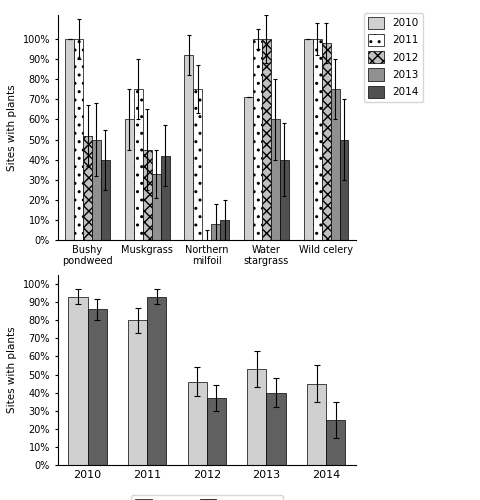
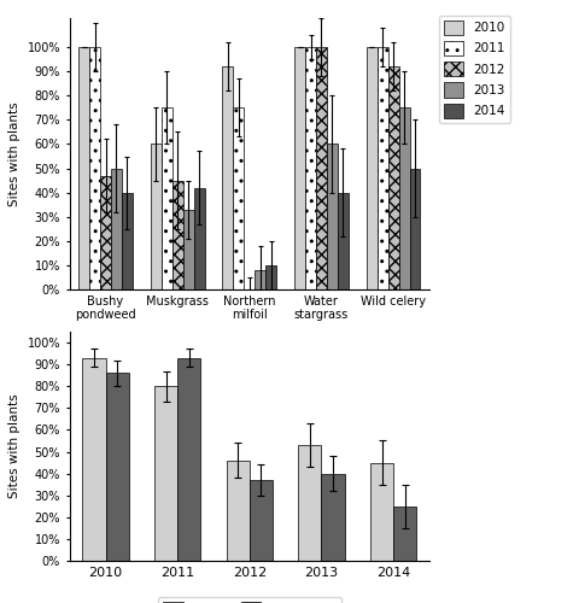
2012/Bushy pondweed: 52% -> 47%
2010/Water stargrass: 71% -> 100%
2012/Wild celery: 98% -> 92%
